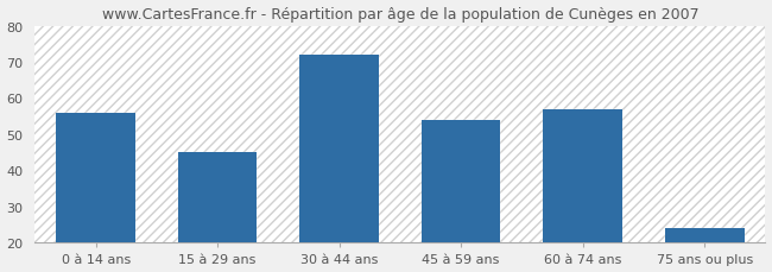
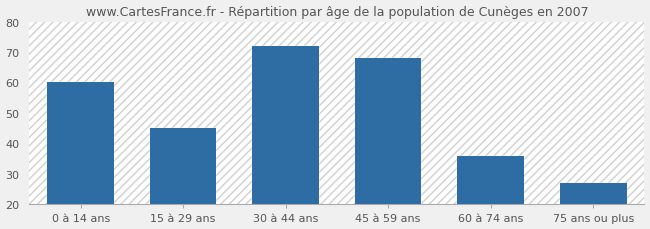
0 à 14 ans: 56 -> 60
45 à 59 ans: 54 -> 68
60 à 74 ans: 57 -> 36
75 ans ou plus: 24 -> 27
